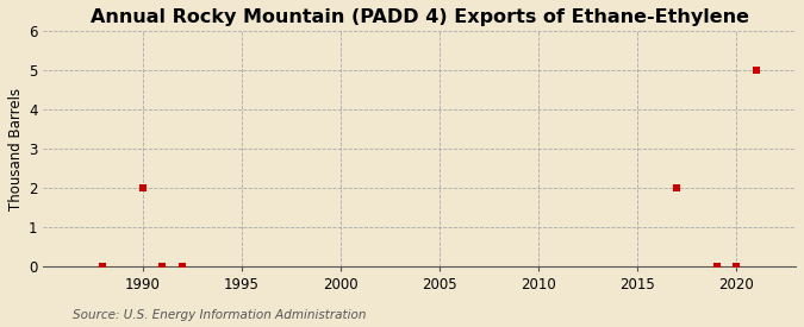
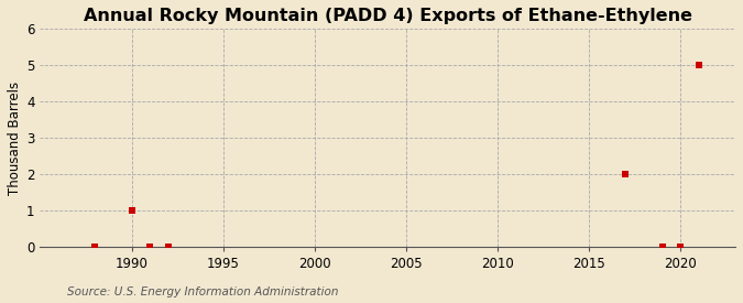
1990: 2 -> 1
